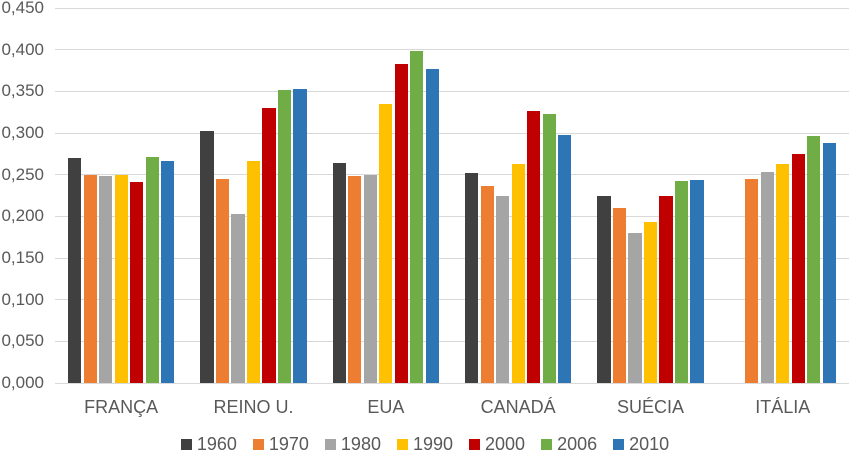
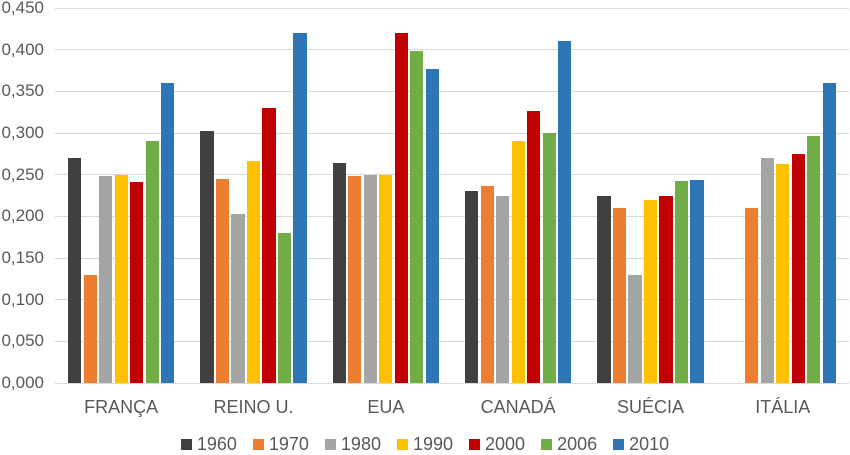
1970/FRANÇA: 0,25 -> 0,13
2006/FRANÇA: 0,27 -> 0,29
2010/FRANÇA: 0,27 -> 0,36
2006/REINO U.: 0,35 -> 0,18
2010/REINO U.: 0,35 -> 0,42
1990/EUA: 0,34 -> 0,25
2000/EUA: 0,38 -> 0,42
1960/CANADÁ: 0,25 -> 0,23
1990/CANADÁ: 0,26 -> 0,29
2006/CANADÁ: 0,32 -> 0,30
2010/CANADÁ: 0,30 -> 0,41
1980/SUÉCIA: 0,18 -> 0,13
1990/SUÉCIA: 0,19 -> 0,22
1970/ITÁLIA: 0,24 -> 0,21
1980/ITÁLIA: 0,25 -> 0,27
2010/ITÁLIA: 0,29 -> 0,36
